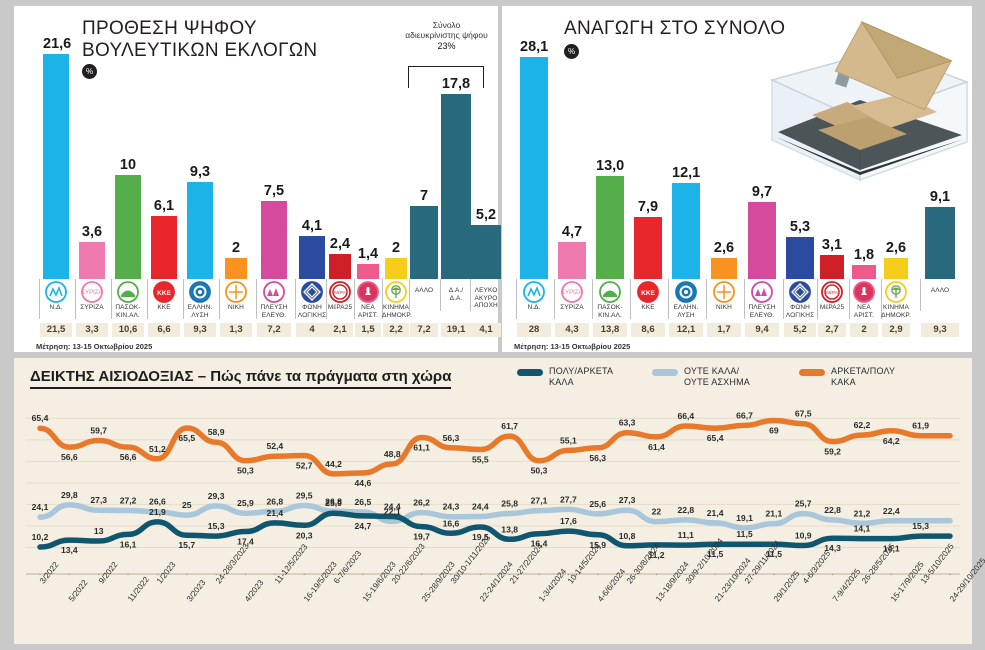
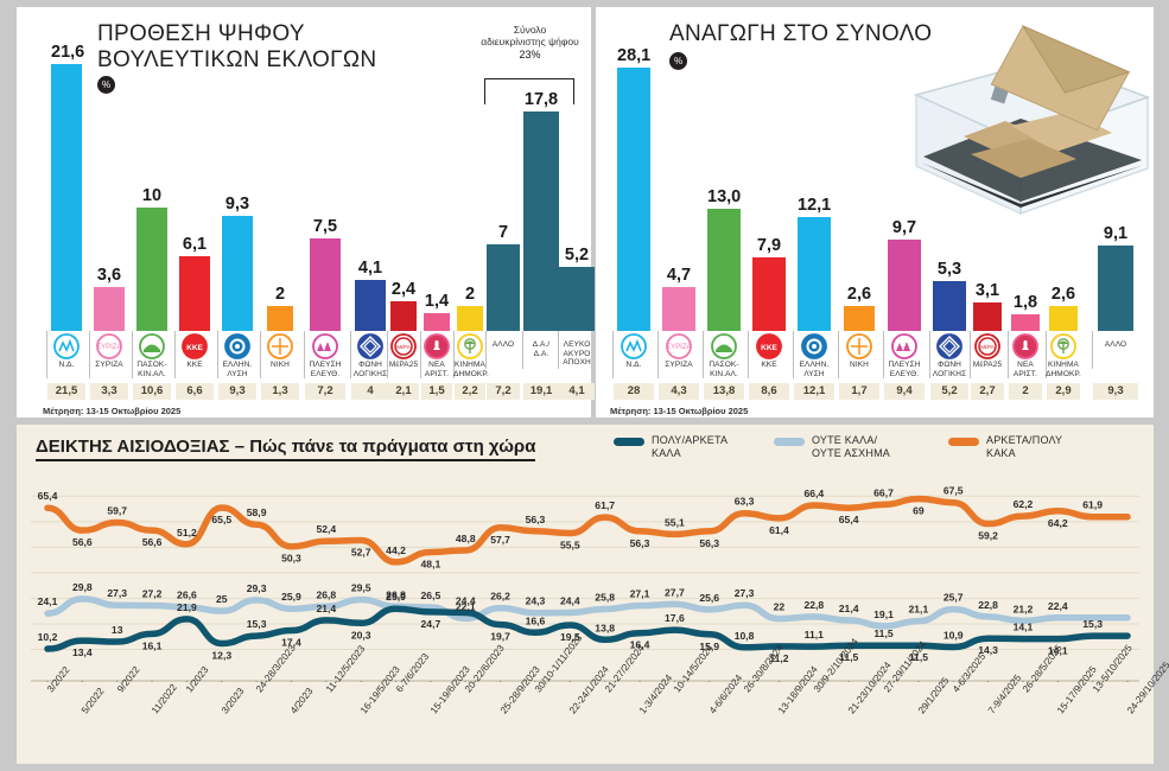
ΔΕΙΚΤΗΣ ΑΙΣΙΟΔΟΞΙΑΣ – Πώς πάνε τα πράγματα στη χώρα/ΠΟΛΥ/ΑΡΚΕΤΑ ΚΑΛΑ/3/2023: 15,7 -> 12,3
ΔΕΙΚΤΗΣ ΑΙΣΙΟΔΟΞΙΑΣ – Πώς πάνε τα πράγματα στη χώρα/ΑΡΚΕΤΑ/ΠΟΛΥ ΚΑΚΑ/15-19/6/2023: 44,6 -> 48,1
ΔΕΙΚΤΗΣ ΑΙΣΙΟΔΟΞΙΑΣ – Πώς πάνε τα πράγματα στη χώρα/ΑΡΚΕΤΑ/ΠΟΛΥ ΚΑΚΑ/25-28/9/2023: 61,1 -> 57,7
ΔΕΙΚΤΗΣ ΑΙΣΙΟΔΟΞΙΑΣ – Πώς πάνε τα πράγματα στη χώρα/ΑΡΚΕΤΑ/ΠΟΛΥ ΚΑΚΑ/1-3/4/2024: 50,3 -> 56,3
